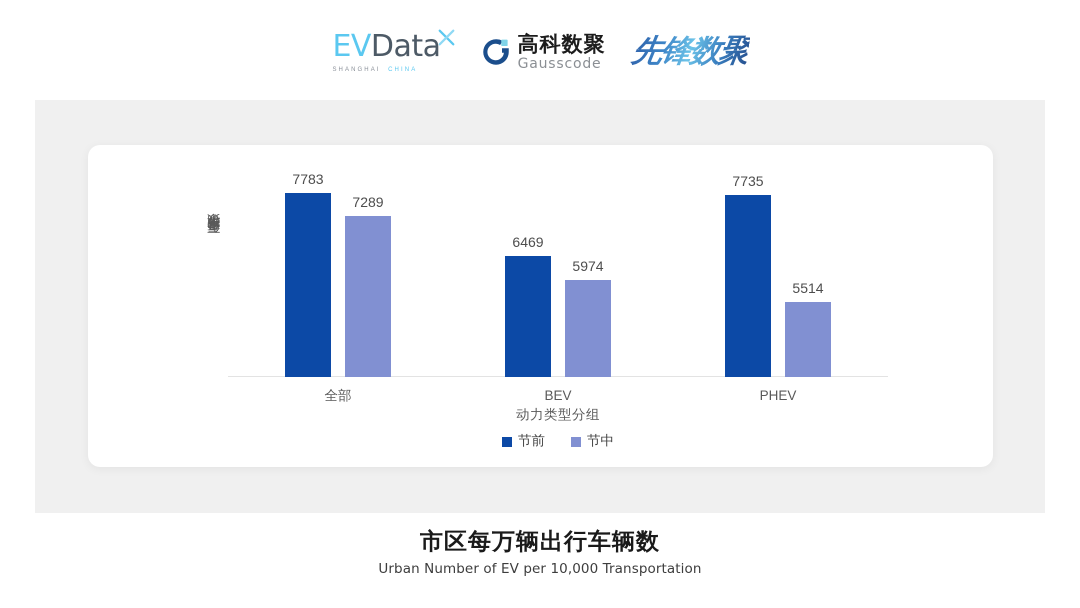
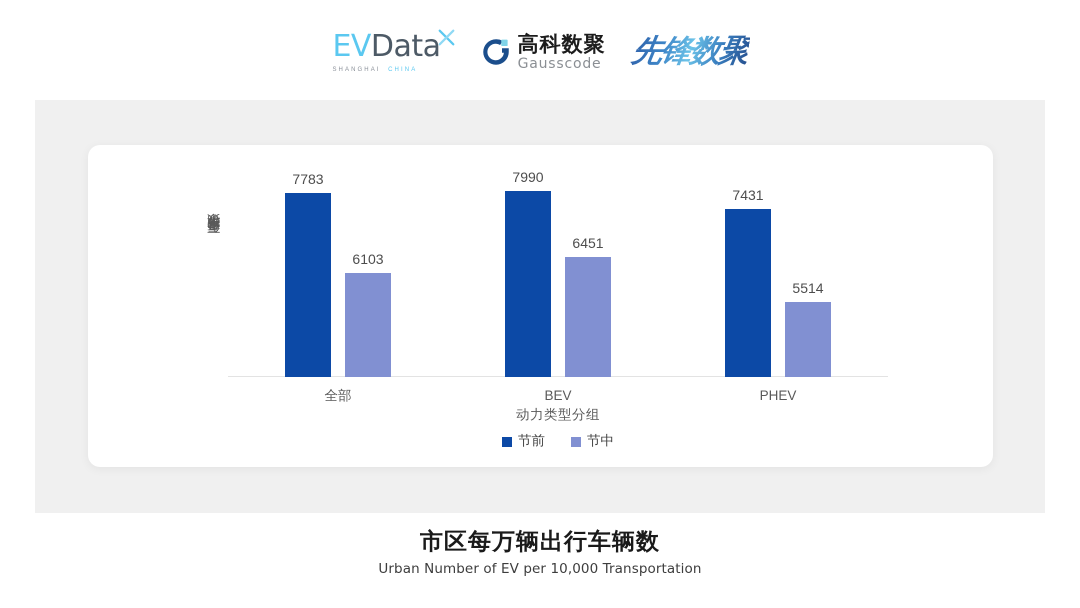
节中/全部: 7289 -> 6103
节前/BEV: 6469 -> 7990
节中/BEV: 5974 -> 6451
节前/PHEV: 7735 -> 7431
